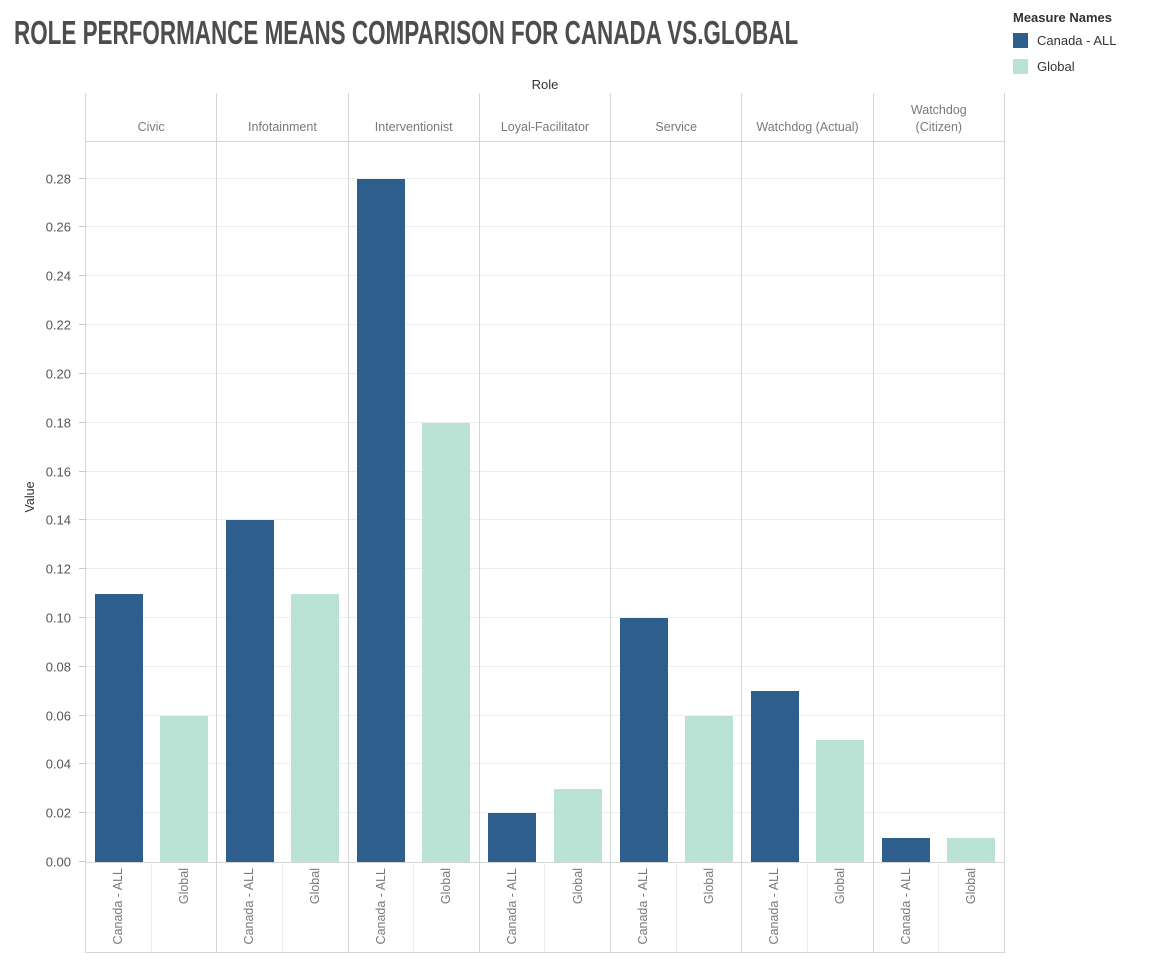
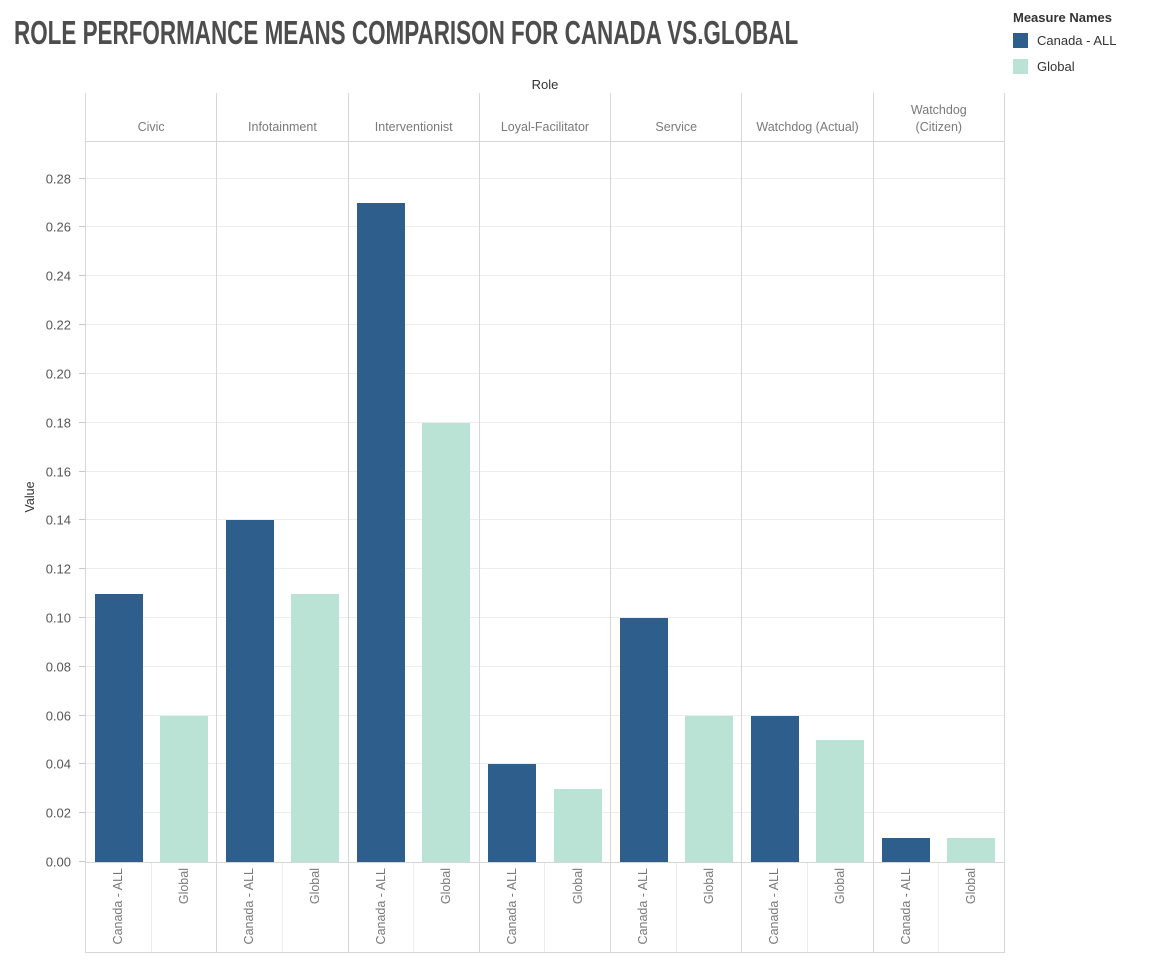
Canada - ALL/Interventionist: 0.28 -> 0.27
Canada - ALL/Loyal-Facilitator: 0.02 -> 0.04
Canada - ALL/Watchdog (Actual): 0.07 -> 0.06
